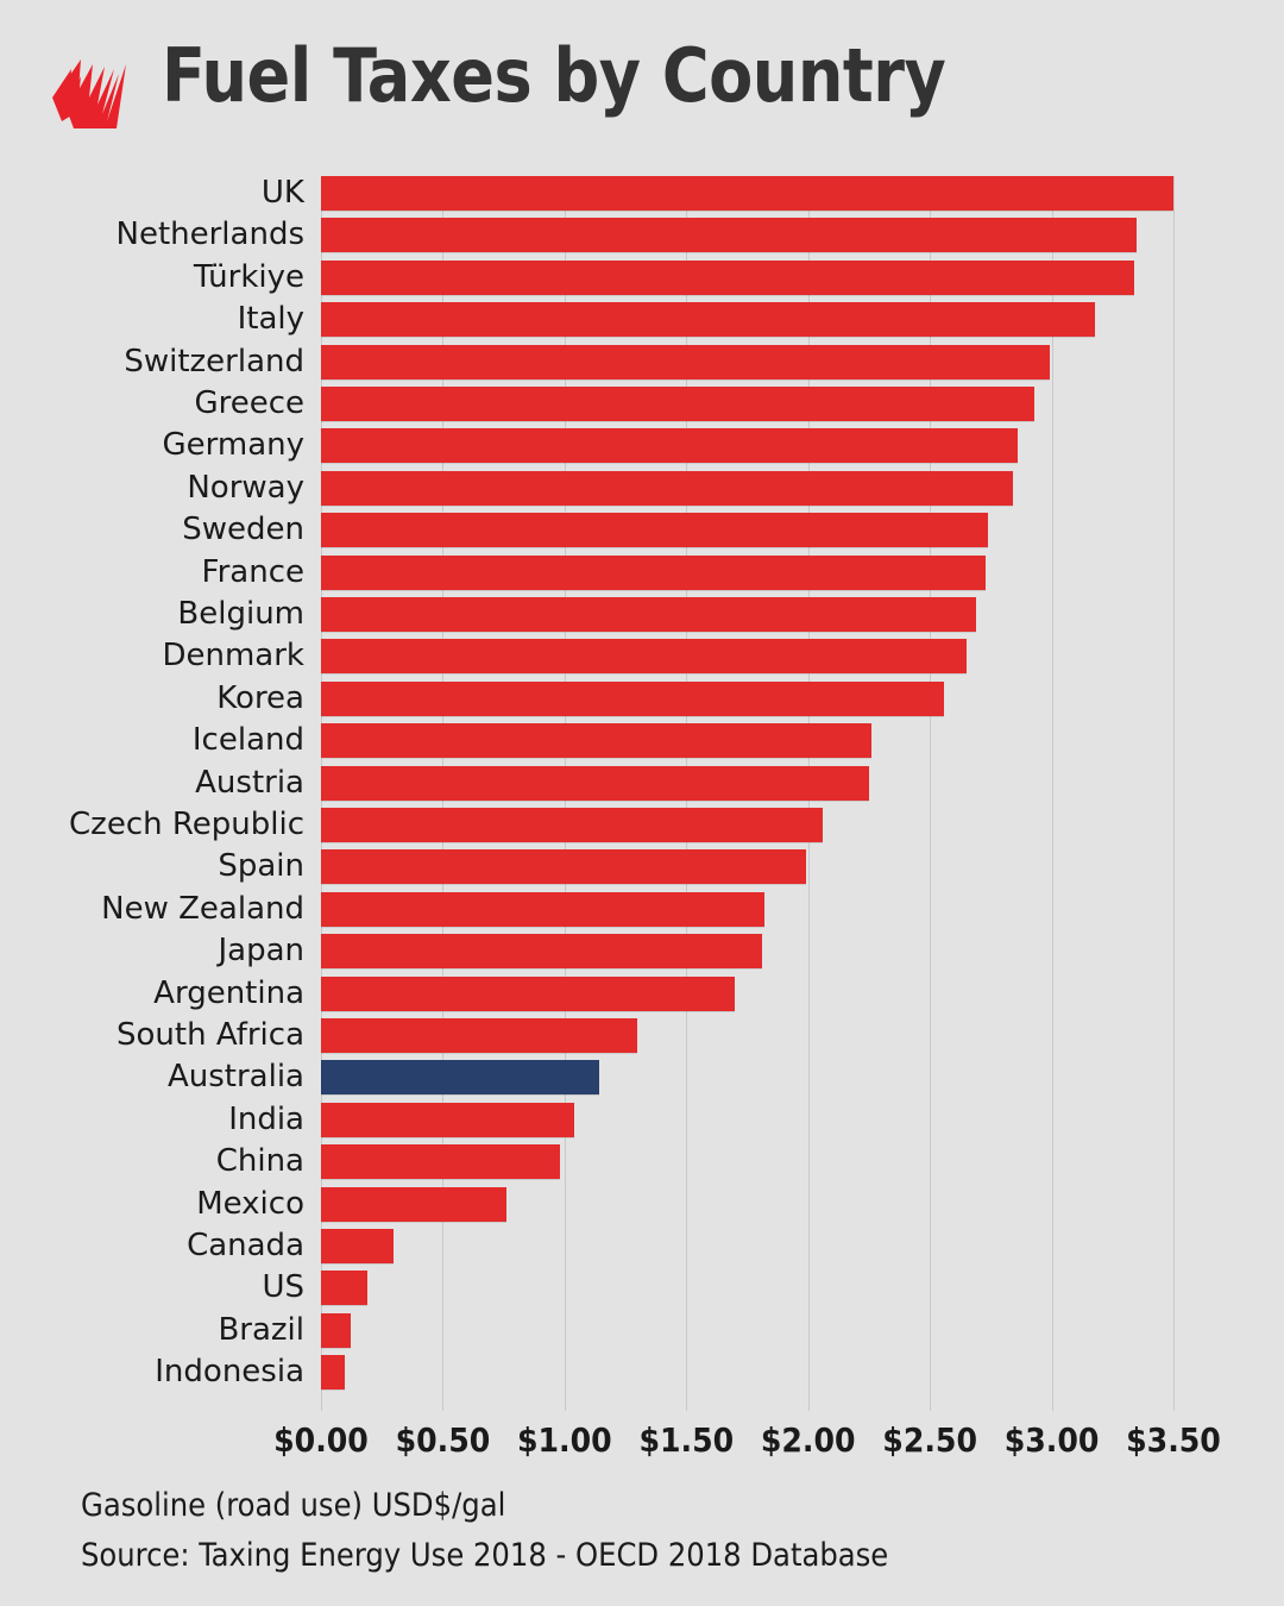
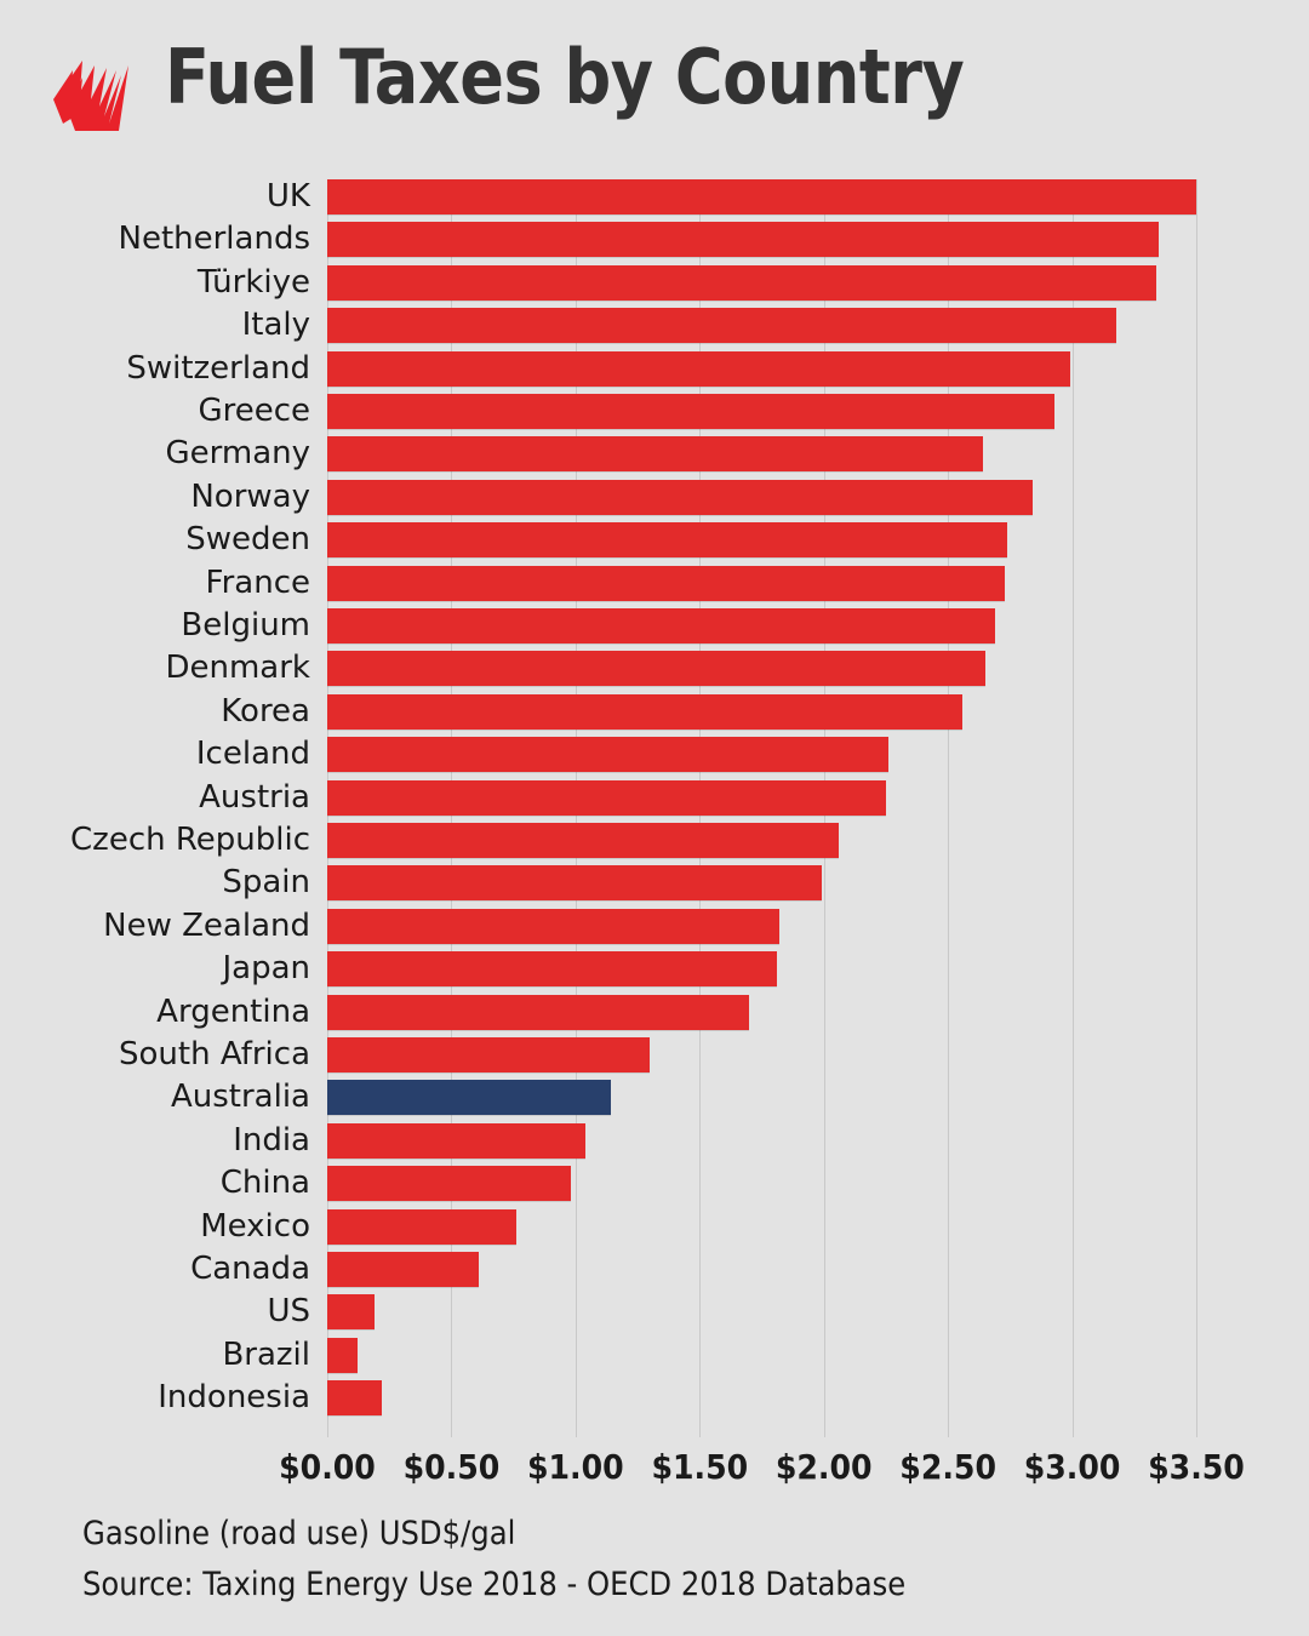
Germany: $2.86 -> $2.64
Canada: $0.30 -> $0.61
Indonesia: $0.10 -> $0.22
